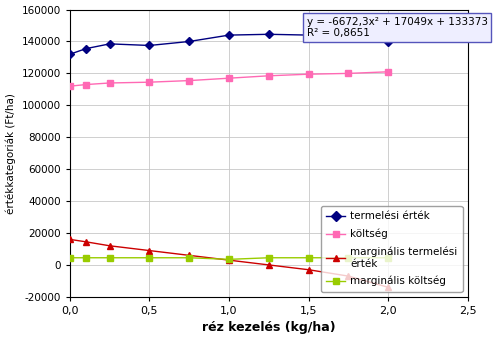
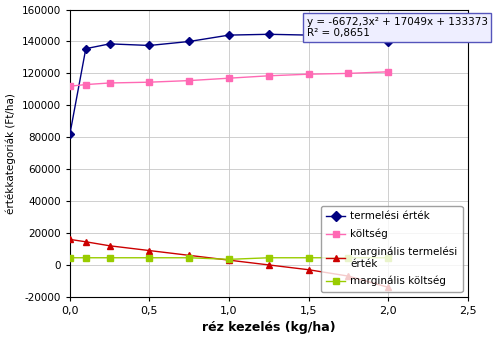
termelési érték/0,0: 132000 -> 82000
